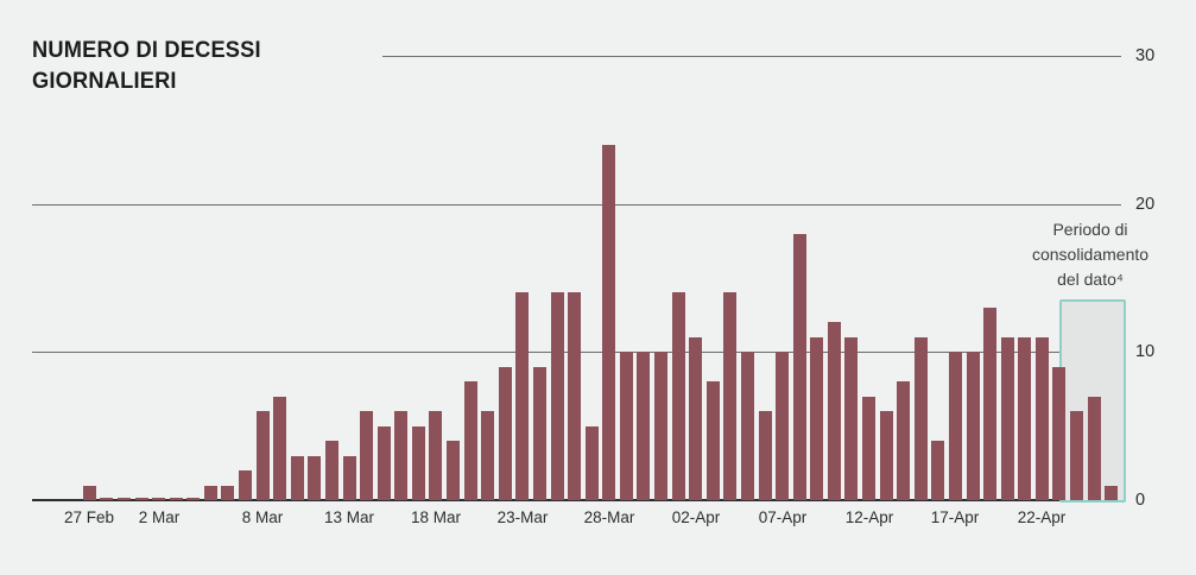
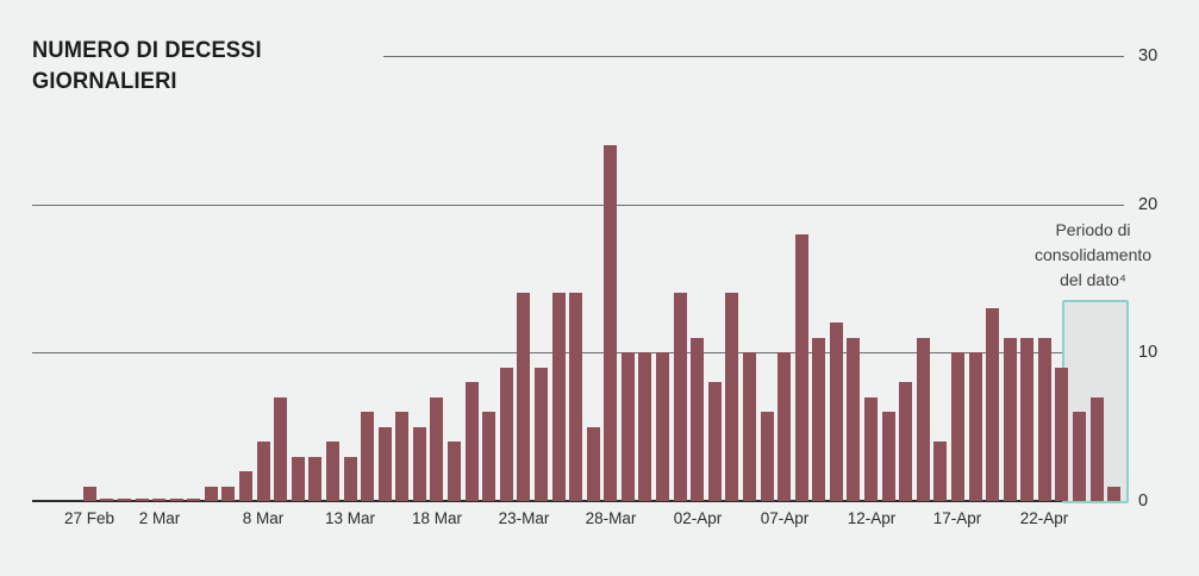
8 Mar: 6 -> 4
18 Mar: 6 -> 7
